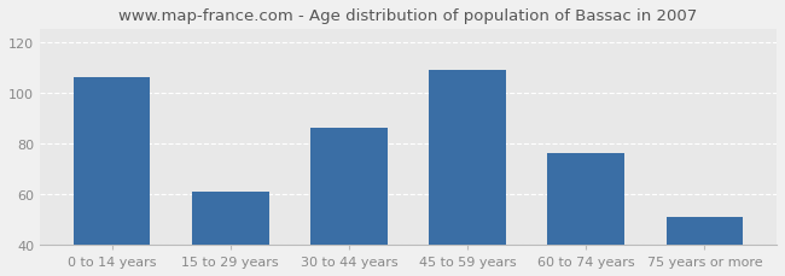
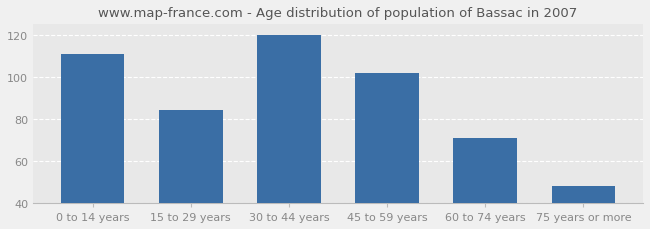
0 to 14 years: 106 -> 111
15 to 29 years: 61 -> 84
30 to 44 years: 86 -> 120
45 to 59 years: 109 -> 102
60 to 74 years: 76 -> 71
75 years or more: 51 -> 48
